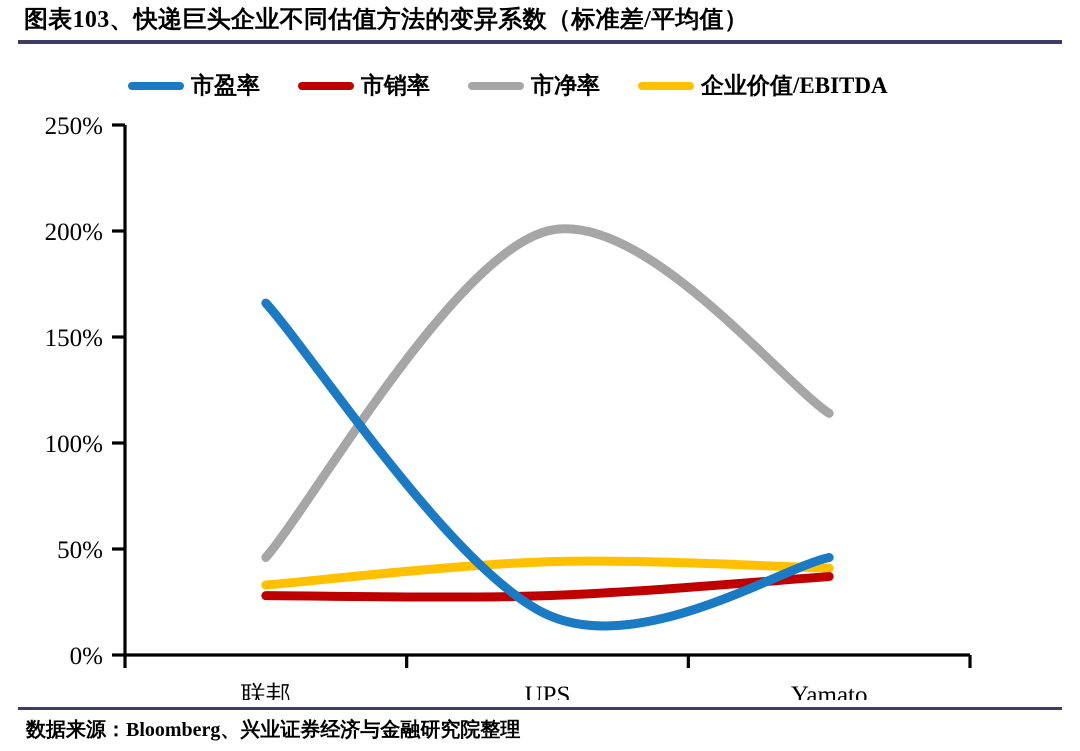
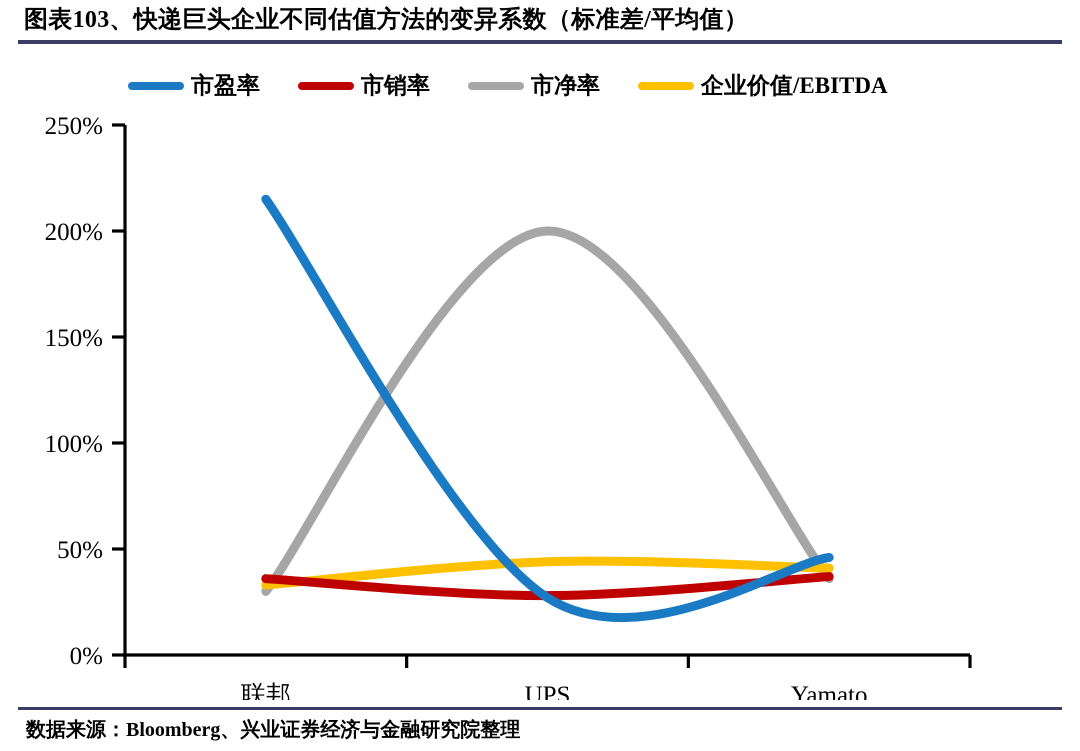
市盈率/联邦: 166% -> 215%
市销率/联邦: 28% -> 36%
市净率/联邦: 46% -> 30%
市盈率/UPS: 19% -> 27%
市净率/Yamato: 114% -> 36%
